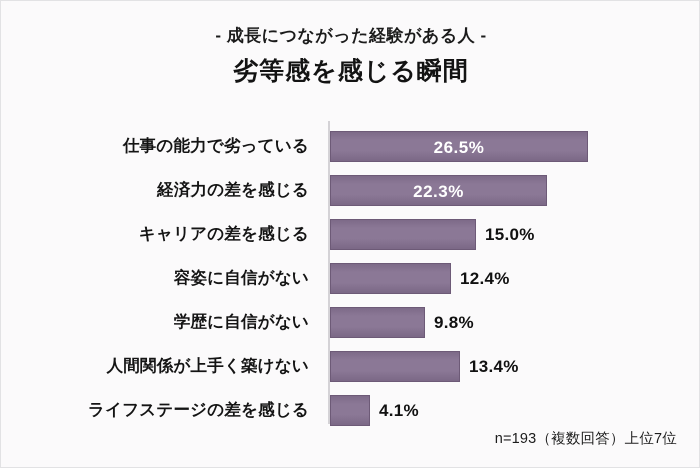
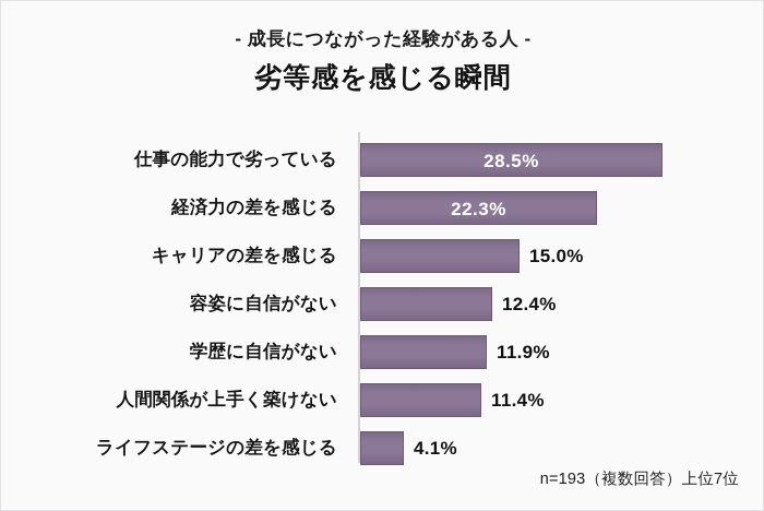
仕事の能力で劣っている: 26.5% -> 28.5%
学歴に自信がない: 9.8% -> 11.9%
人間関係が上手く築けない: 13.4% -> 11.4%
